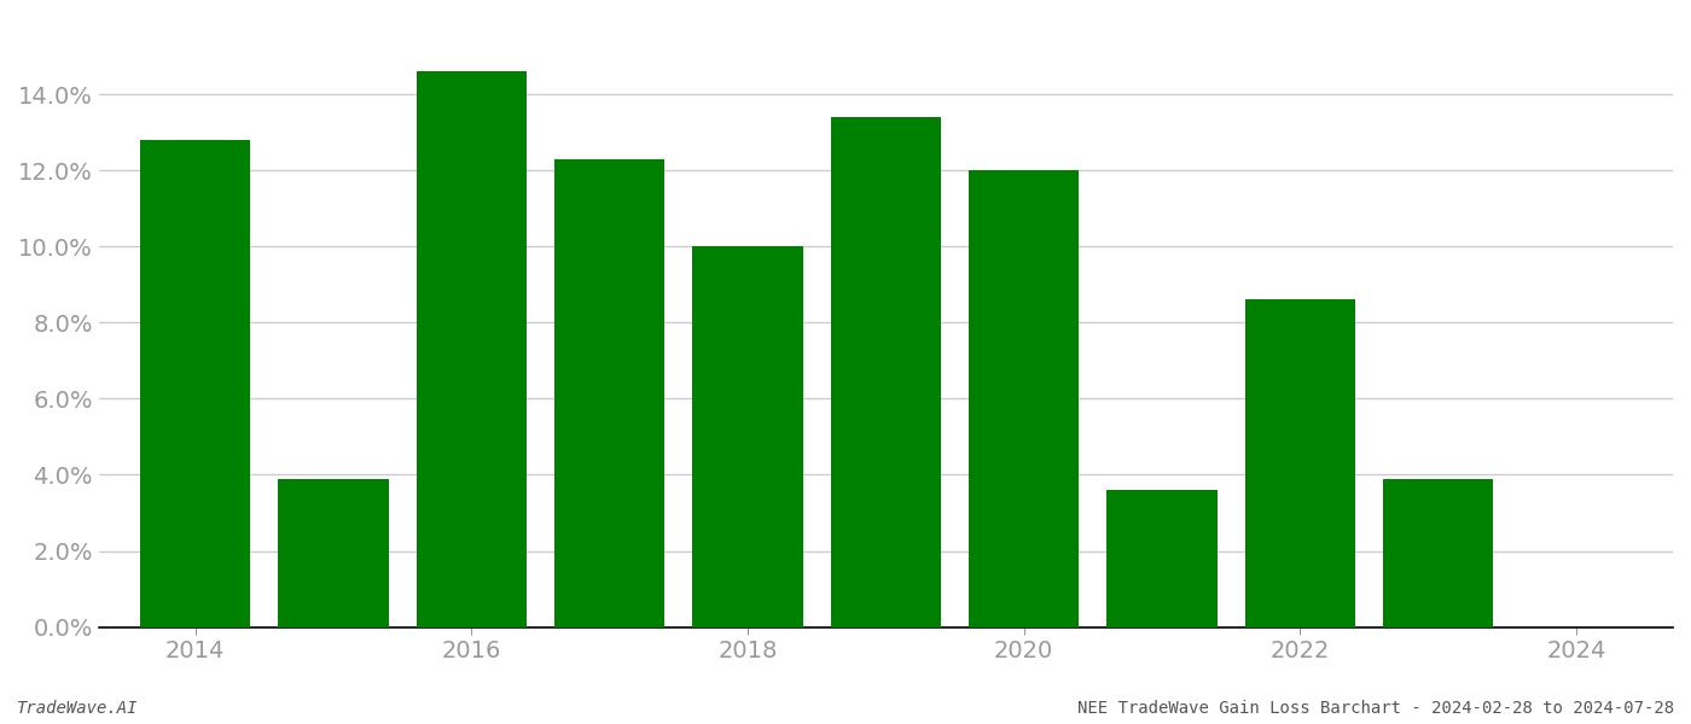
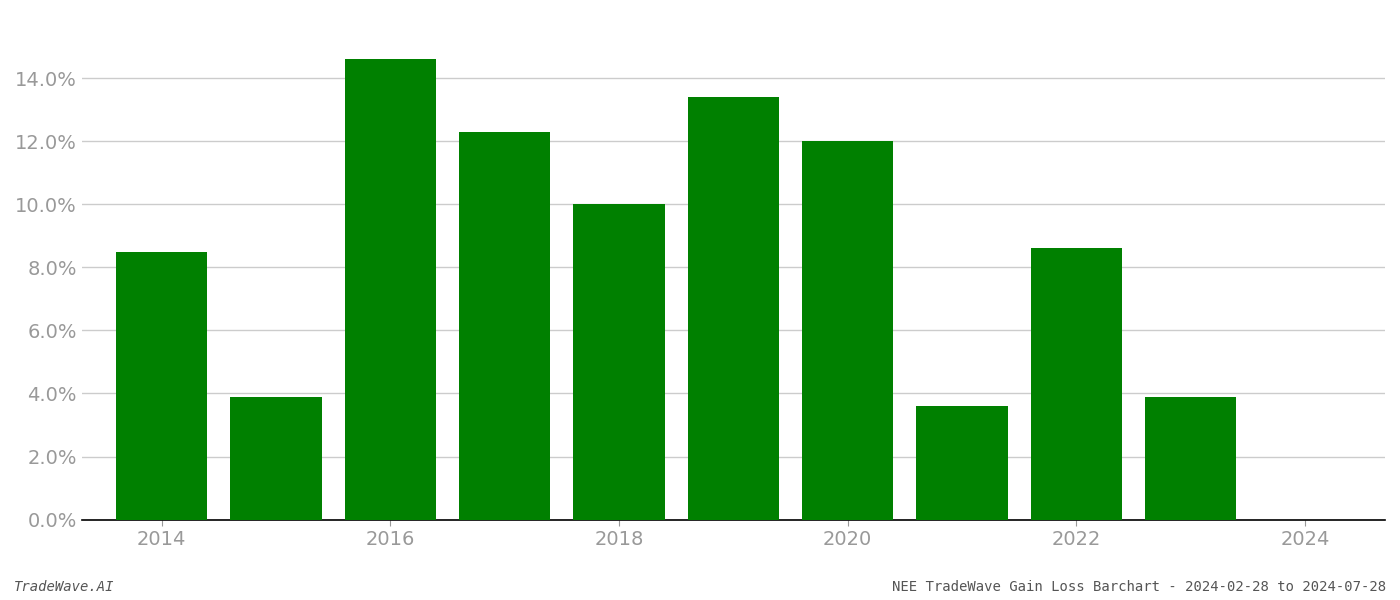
2014: 12.8% -> 8.5%
